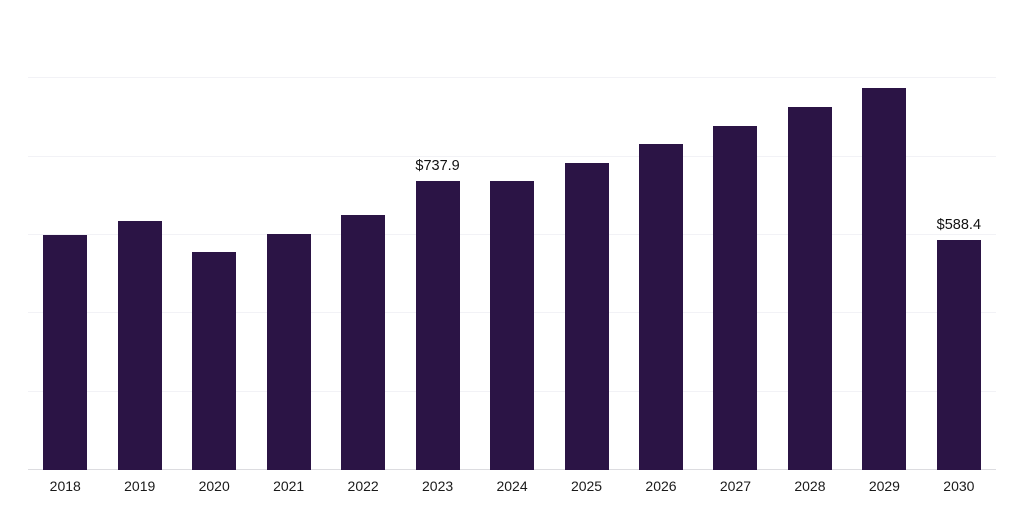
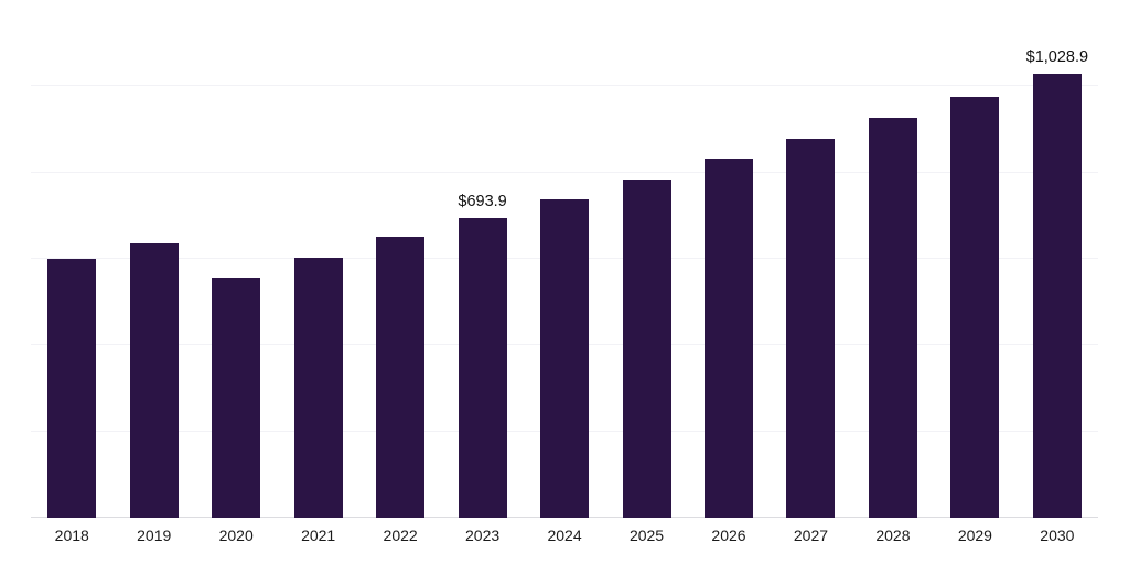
2023: $737.9 -> $693.9
2030: $588.4 -> $1,028.9
